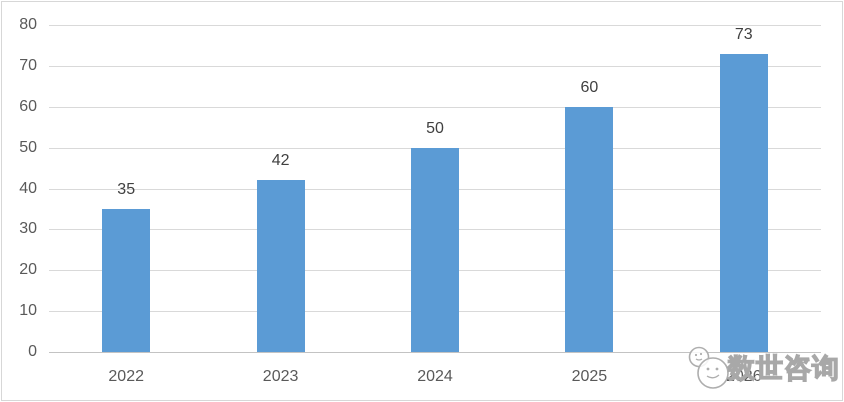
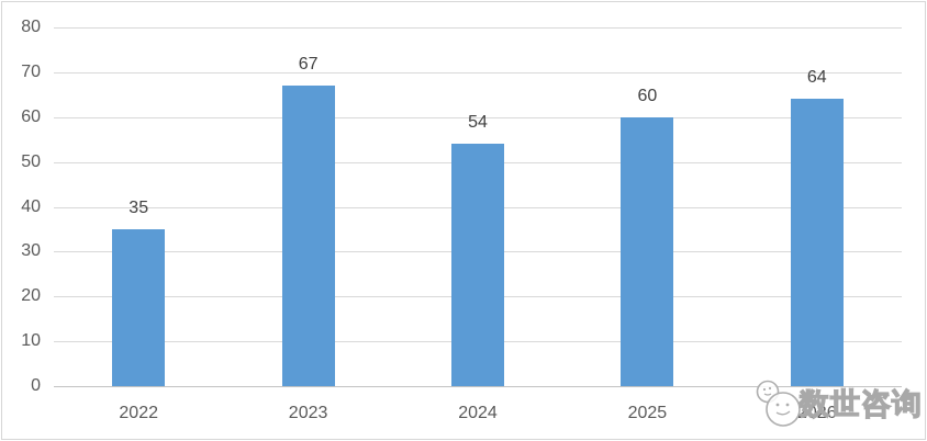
2023: 42 -> 67
2024: 50 -> 54
2026: 73 -> 64
